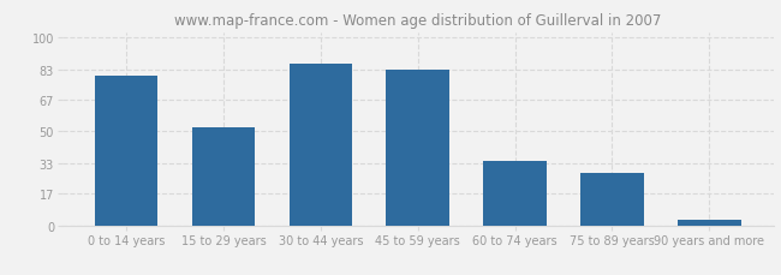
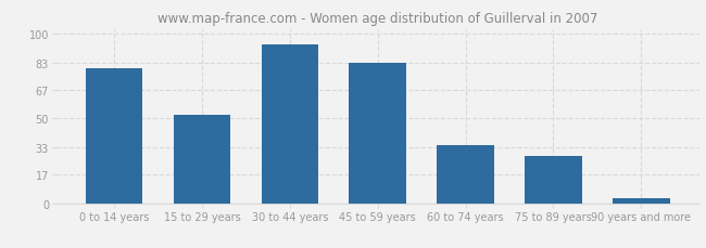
30 to 44 years: 86 -> 94
